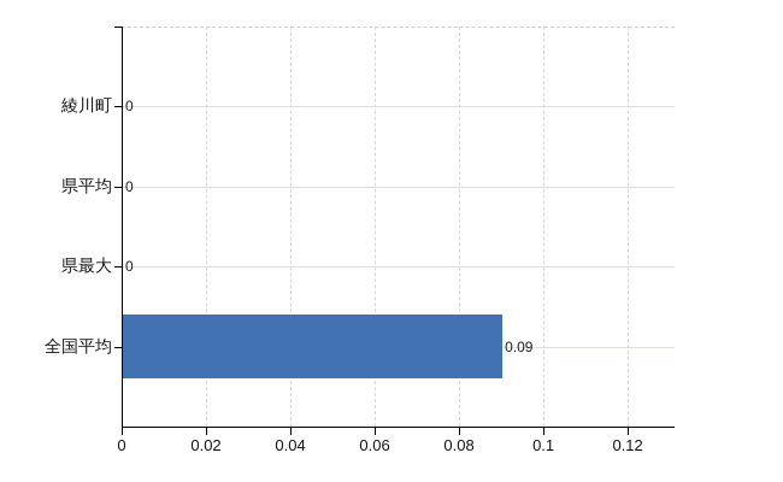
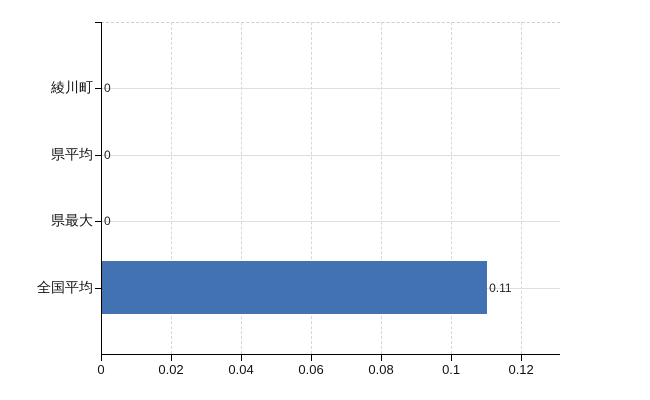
全国平均: 0.09 -> 0.11
